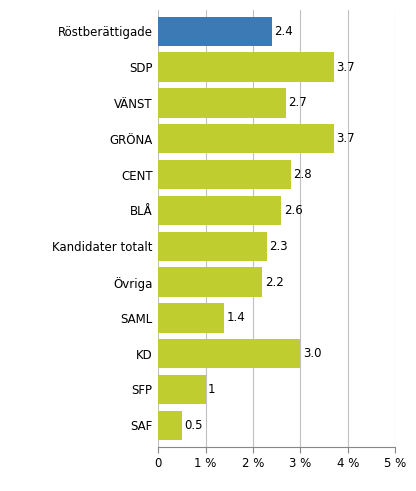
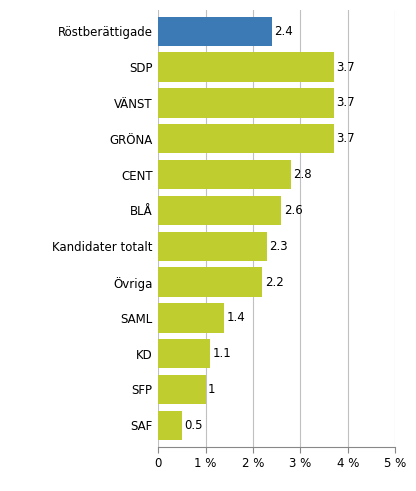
VÄNST: 2.7 -> 3.7
KD: 3.0 -> 1.1
